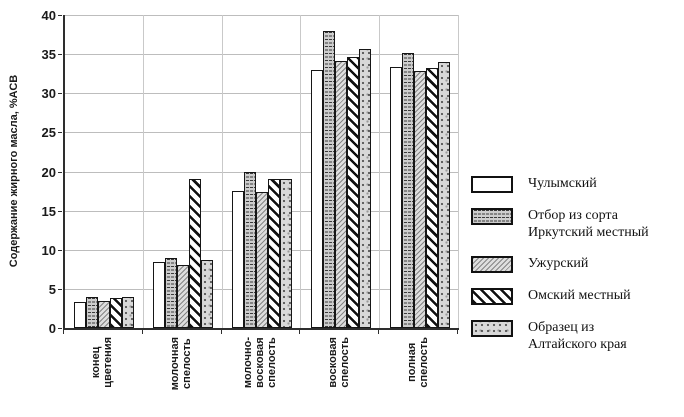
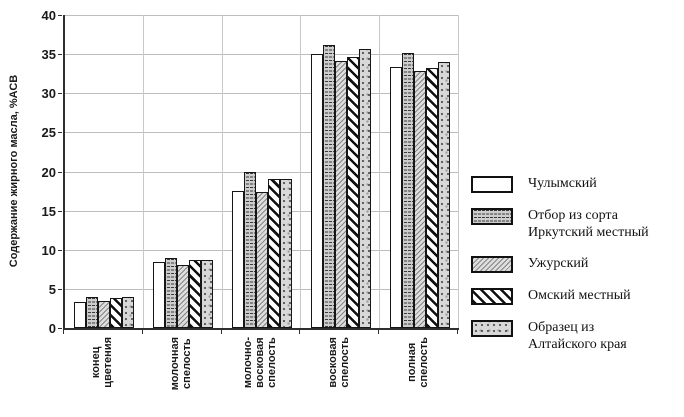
Омский местный/молочная спелость: 19 -> 9
Чулымский/восковая спелость: 33 -> 35
Отбор из сорта Иркутский местный/восковая спелость: 38 -> 36
